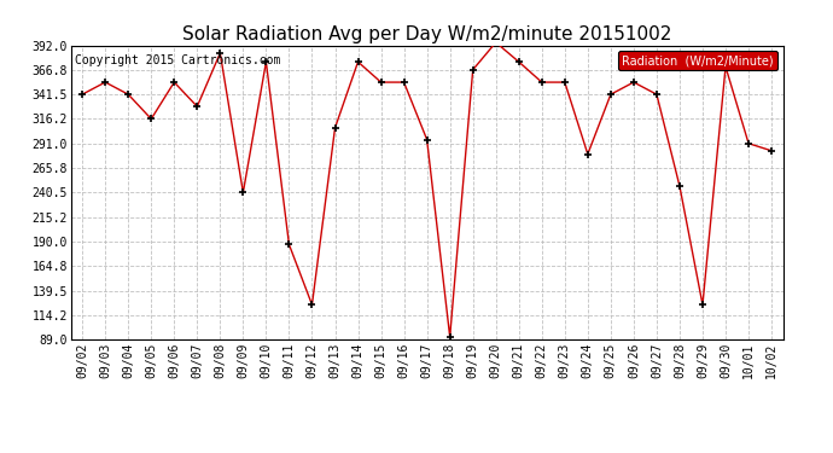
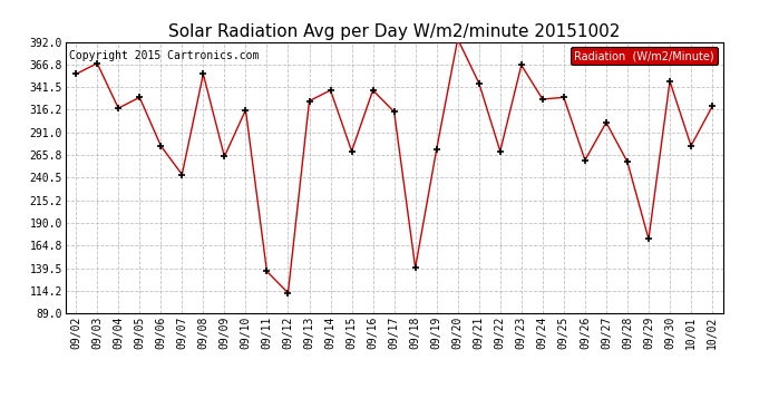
09/02: 342 -> 356
09/03: 354 -> 368
09/04: 342 -> 318
09/05: 316 -> 330
09/06: 354 -> 276
09/07: 329 -> 244
09/08: 384 -> 356
09/09: 240 -> 264
09/10: 375 -> 316
09/11: 187 -> 136
09/12: 125 -> 112
09/13: 307 -> 326
09/14: 375 -> 338
09/15: 354 -> 270
09/16: 354 -> 338
09/17: 295 -> 314
09/18: 92 -> 140
09/19: 367 -> 272
09/21: 375 -> 346
09/22: 354 -> 270
09/23: 354 -> 366
09/24: 280 -> 328
09/25: 342 -> 330
09/26: 354 -> 260
09/27: 342 -> 302
09/28: 247 -> 258
09/29: 125 -> 172
09/30: 370 -> 348
10/01: 291 -> 276
10/02: 284 -> 320
